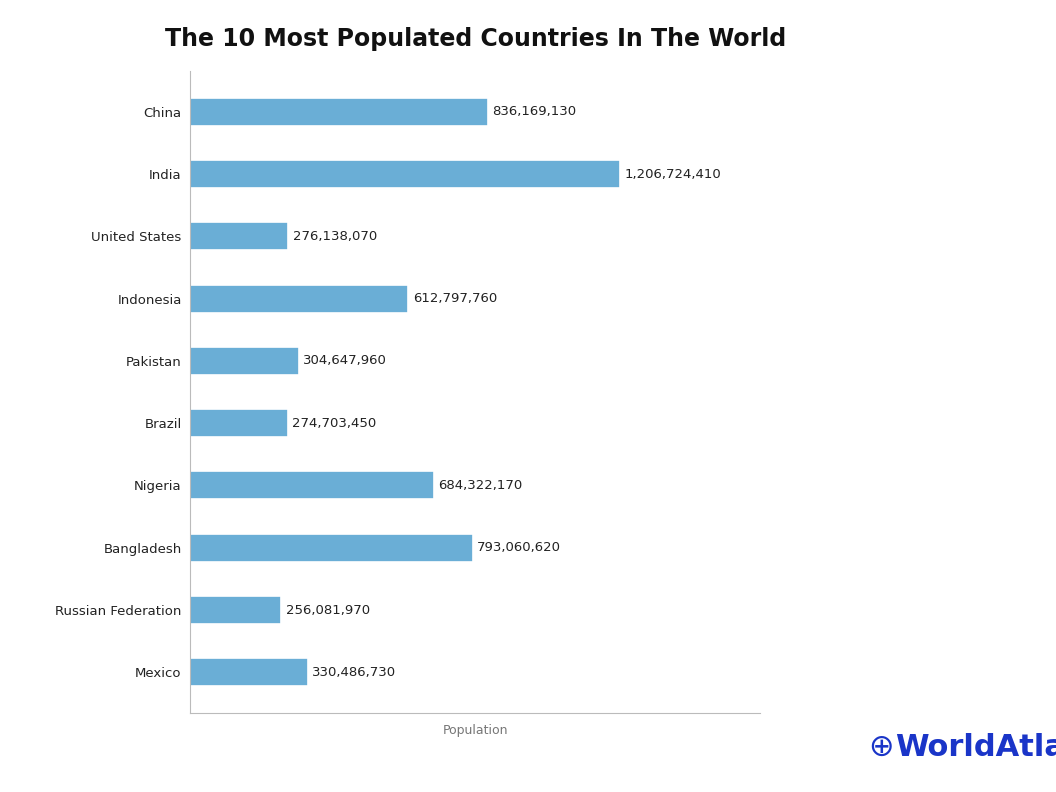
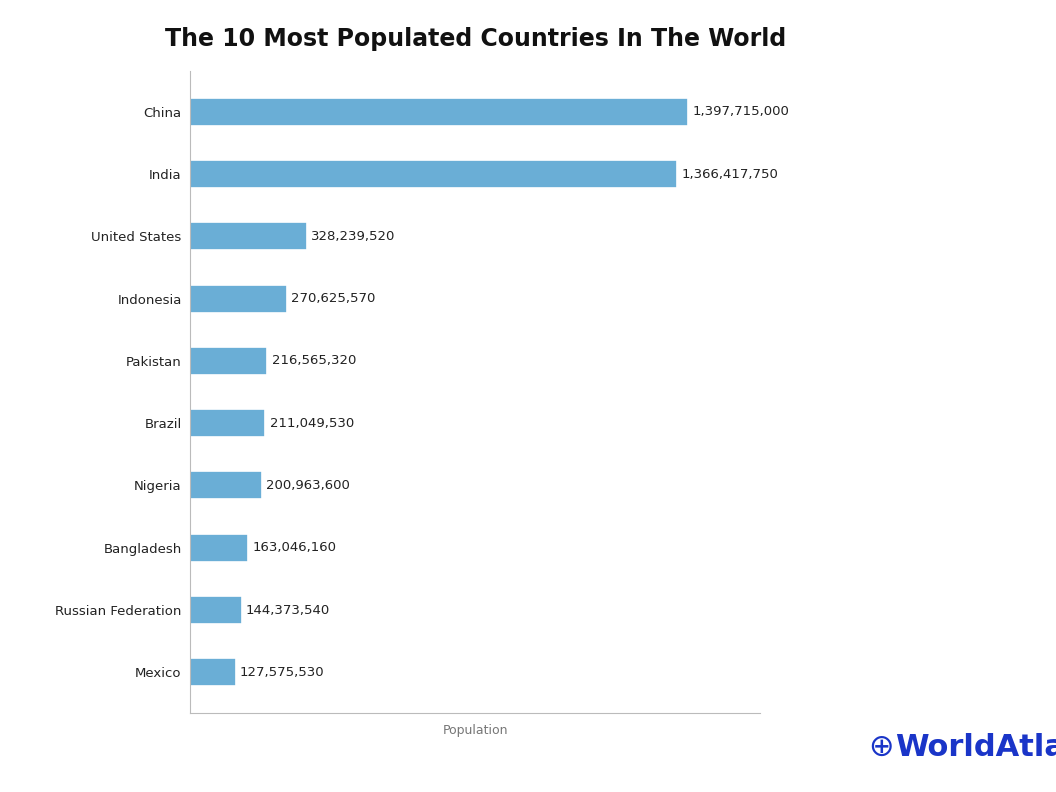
China: 836,169,130 -> 1,397,715,000
India: 1,206,724,410 -> 1,366,417,750
United States: 276,138,070 -> 328,239,520
Indonesia: 612,797,760 -> 270,625,570
Pakistan: 304,647,960 -> 216,565,320
Brazil: 274,703,450 -> 211,049,530
Nigeria: 684,322,170 -> 200,963,600
Bangladesh: 793,060,620 -> 163,046,160
Russian Federation: 256,081,970 -> 144,373,540
Mexico: 330,486,730 -> 127,575,530
